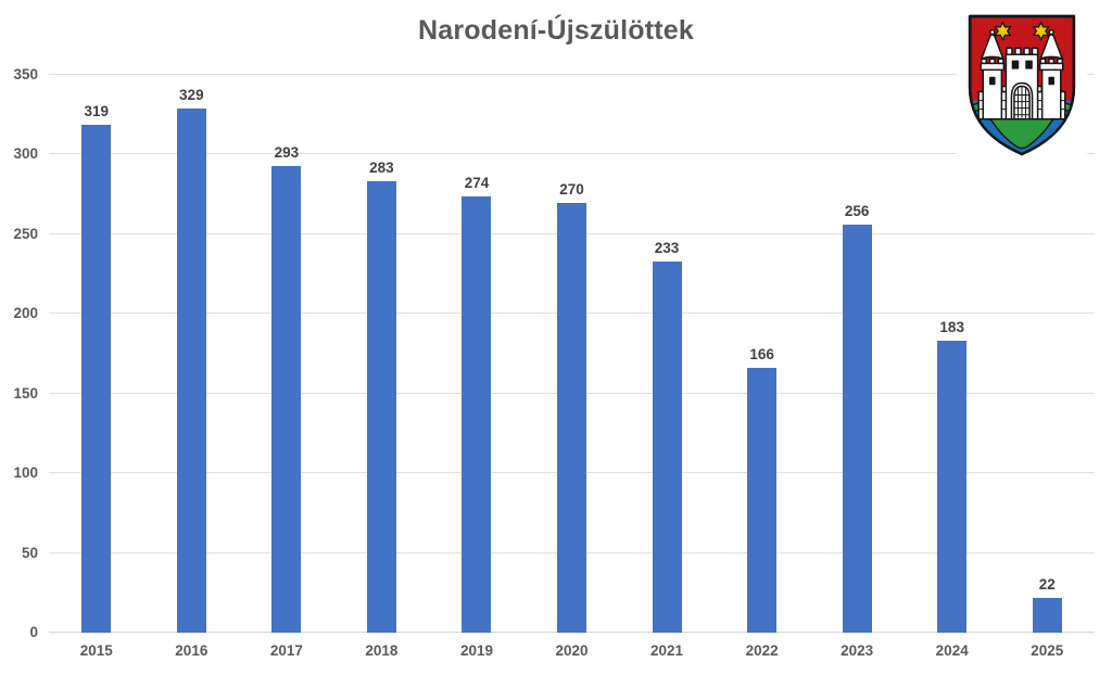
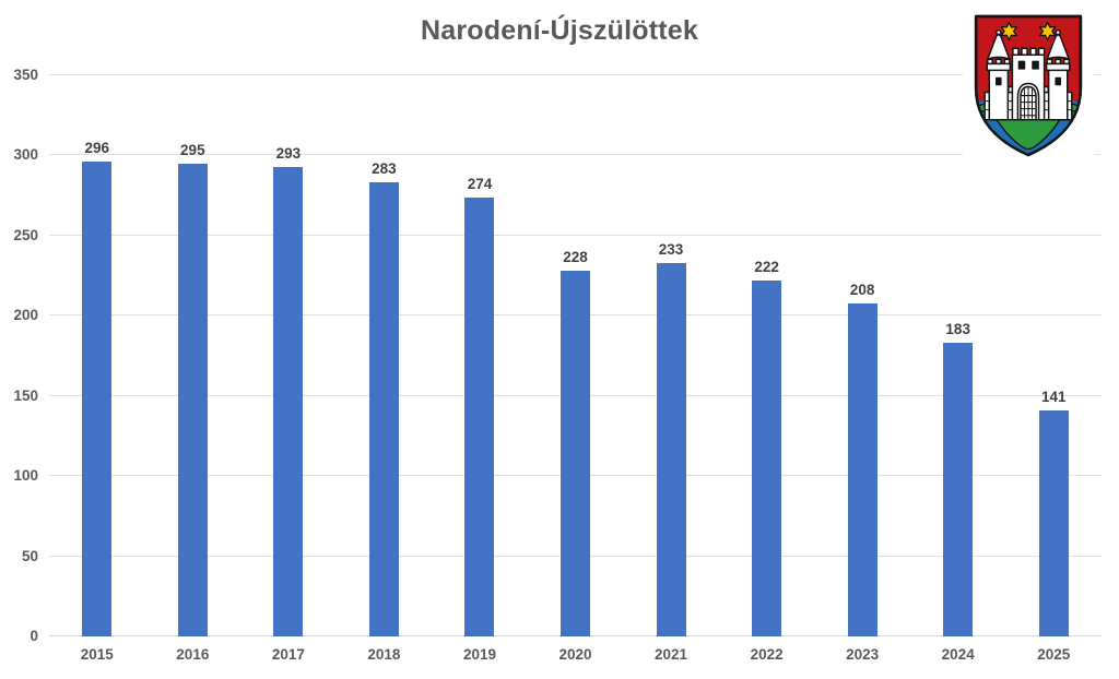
2015: 319 -> 296
2016: 329 -> 295
2020: 270 -> 228
2022: 166 -> 222
2023: 256 -> 208
2025: 22 -> 141
